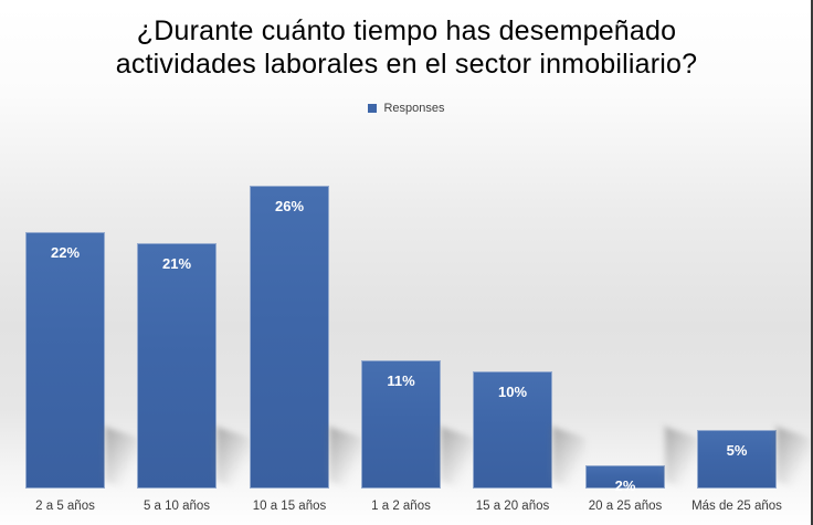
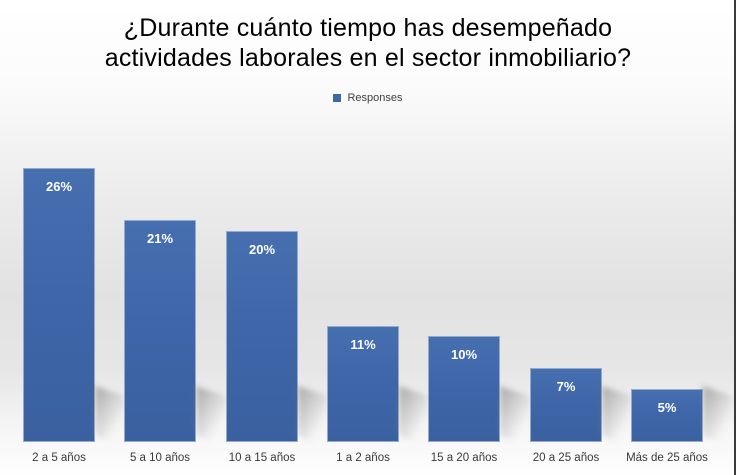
2 a 5 años: 22% -> 26%
10 a 15 años: 26% -> 20%
20 a 25 años: 2% -> 7%
